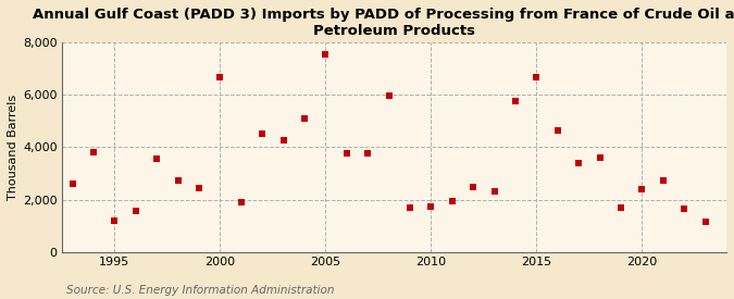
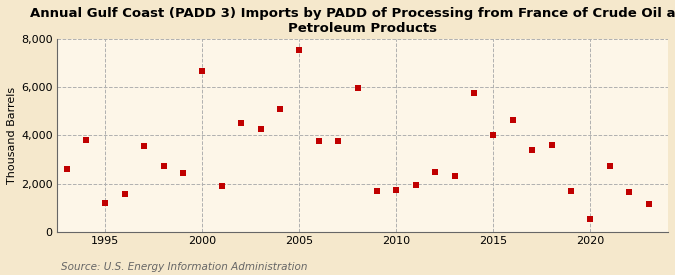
2015: 6,650 -> 4,000
2020: 2,400 -> 550
